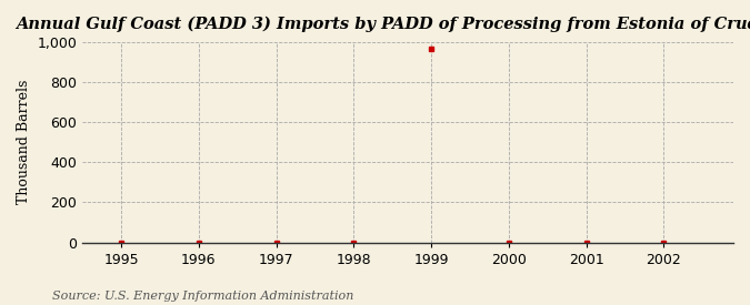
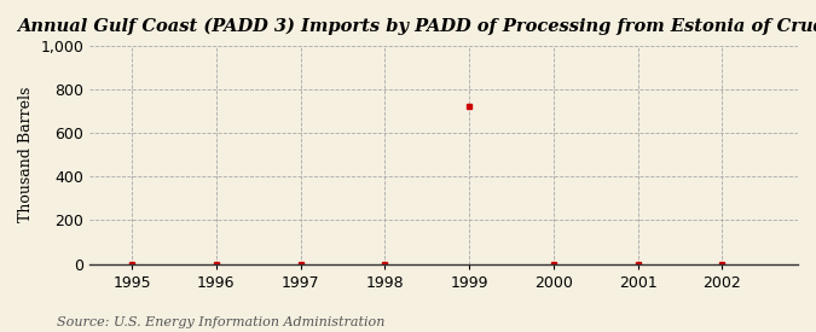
1999: 970 -> 720
